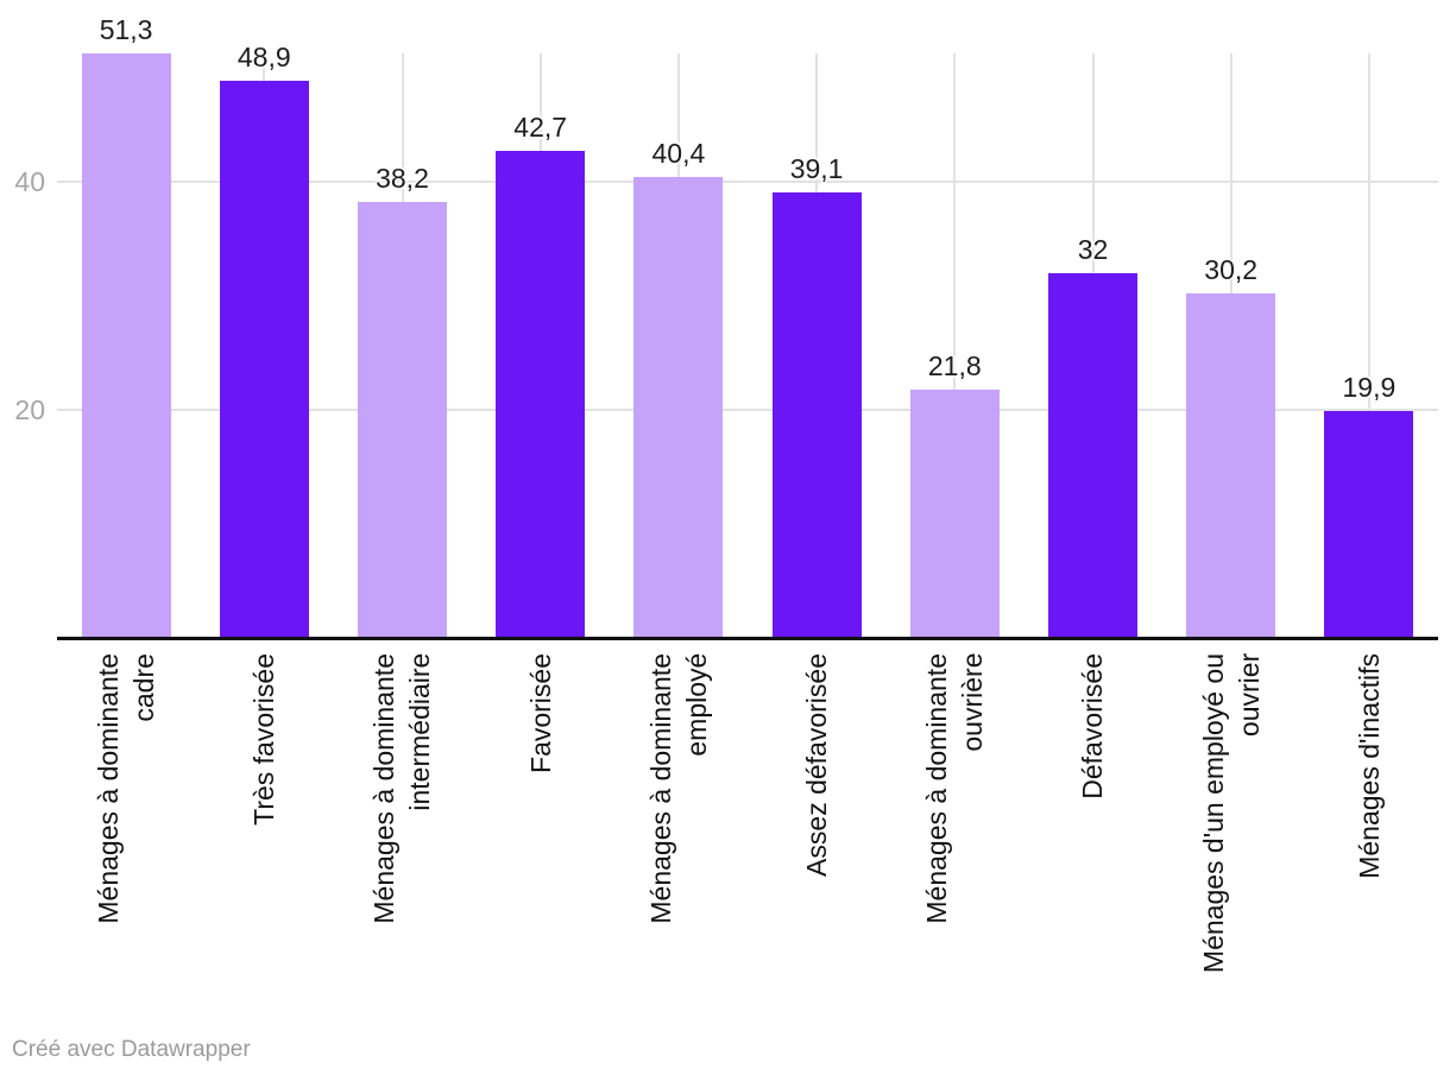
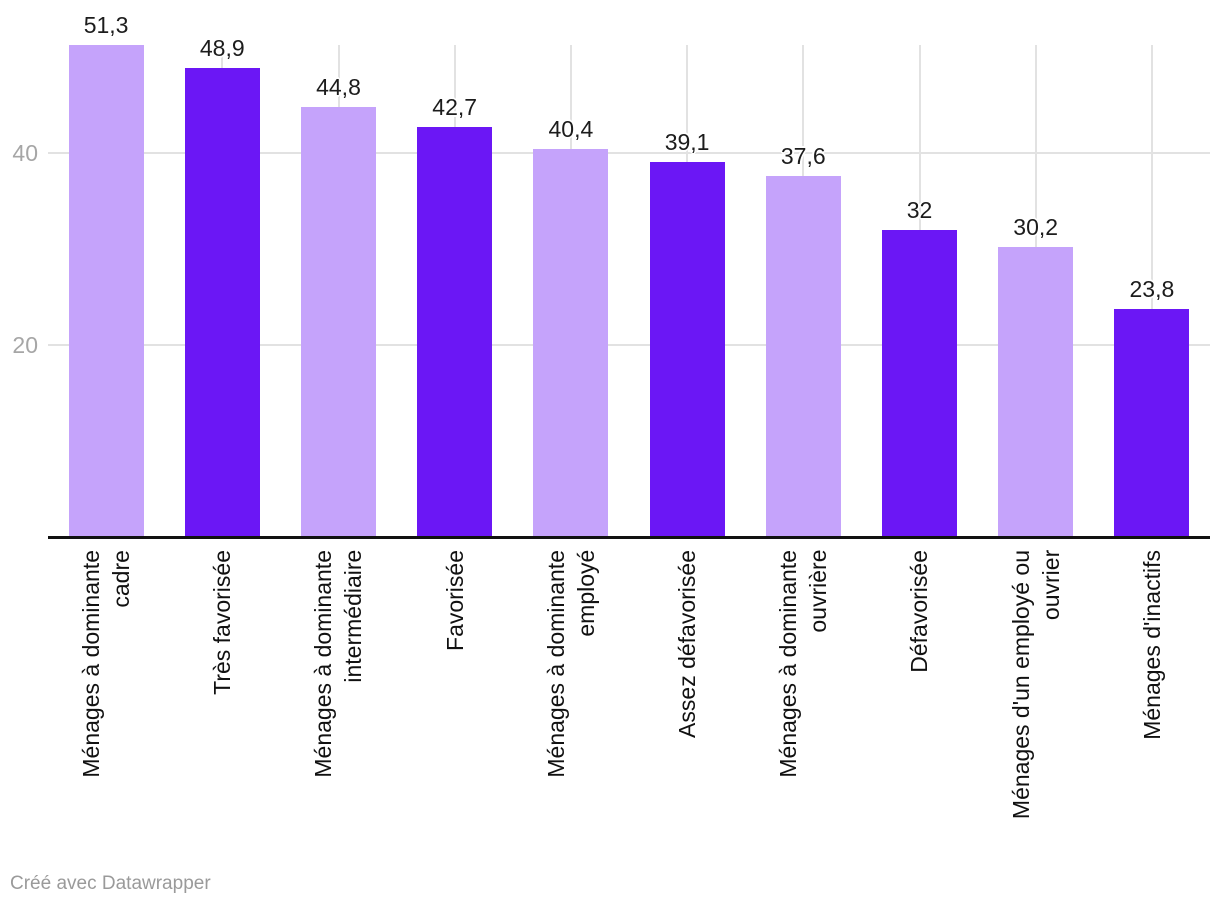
Ménages à dominante intermédiaire: 38,2 -> 44,8
Ménages à dominante ouvrière: 21,8 -> 37,6
Ménages d'inactifs: 19,9 -> 23,8
